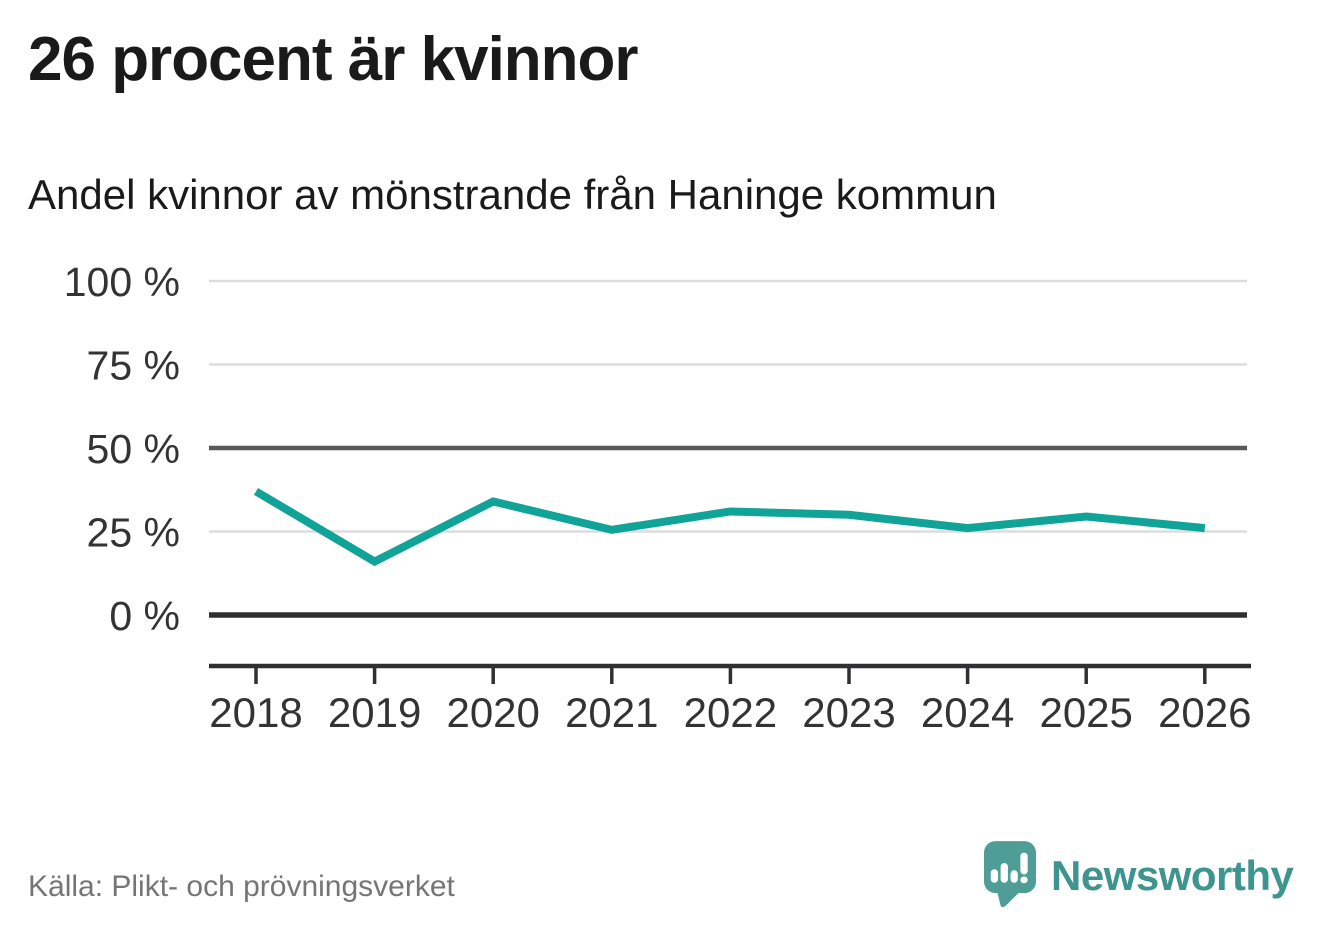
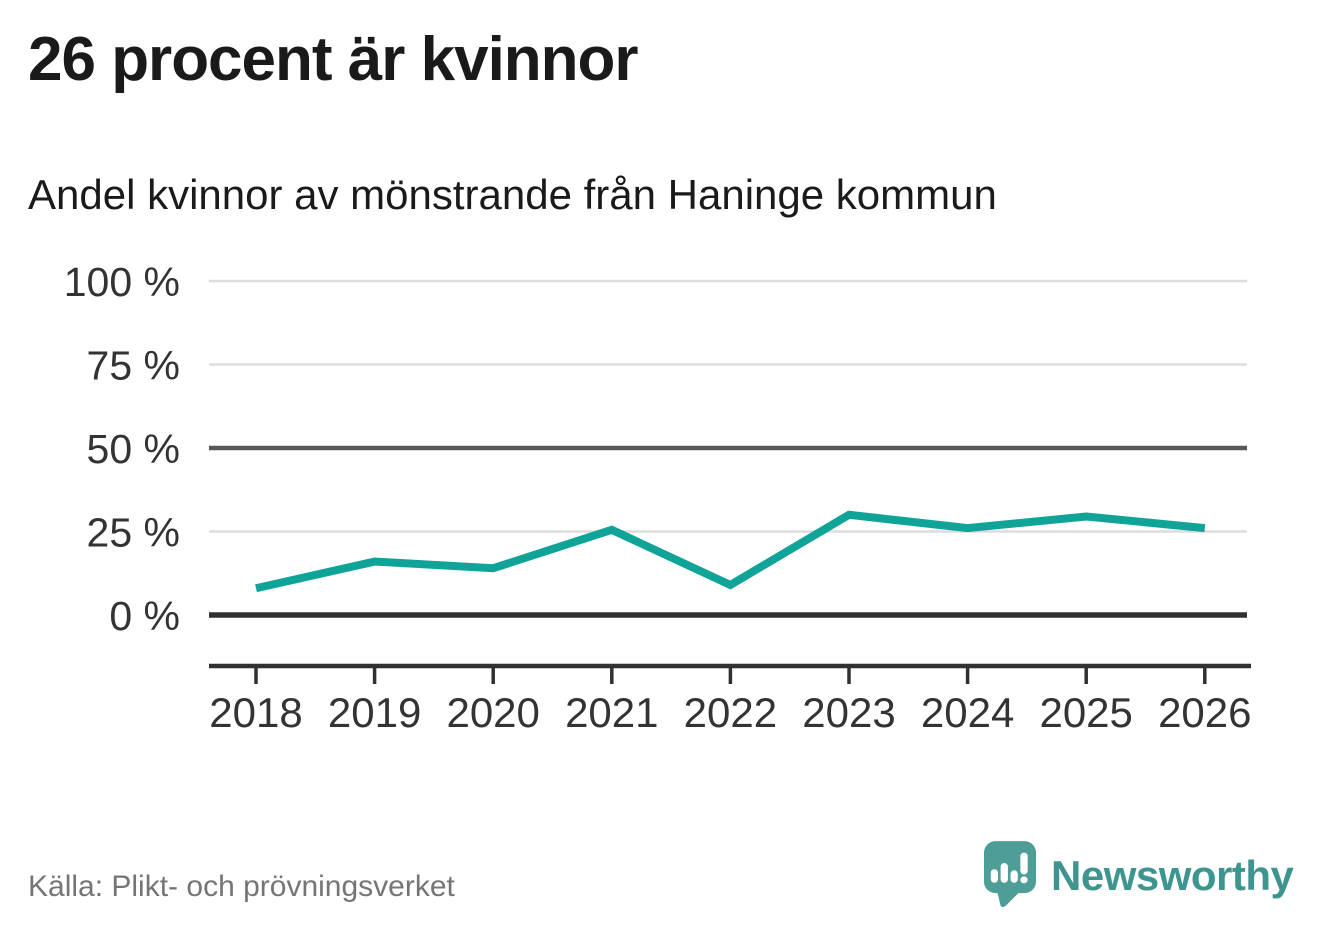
2018: 37% -> 8%
2020: 34% -> 14%
2022: 31% -> 9%
